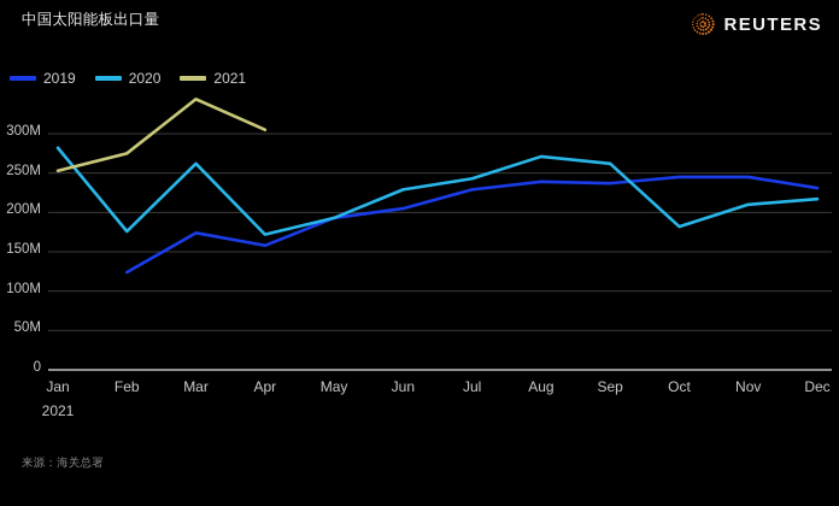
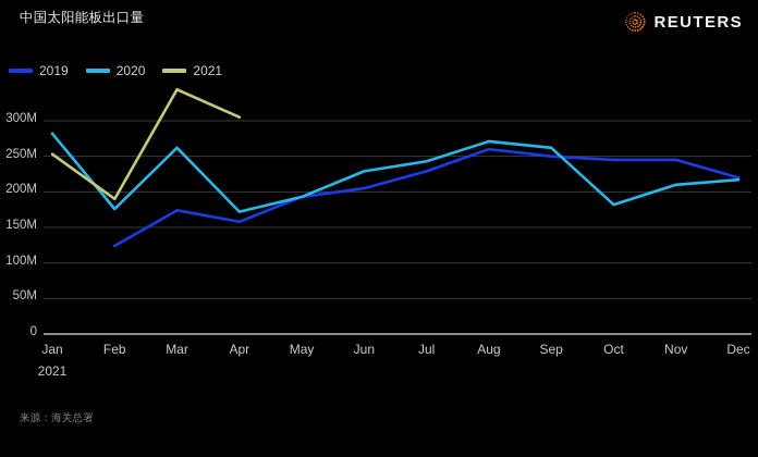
2021/Feb: 280M -> 190M
2019/Aug: 240M -> 260M
2019/Sep: 240M -> 250M
2019/Dec: 230M -> 220M
